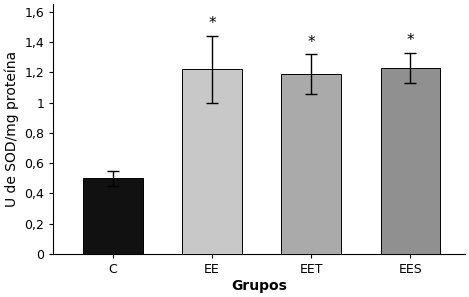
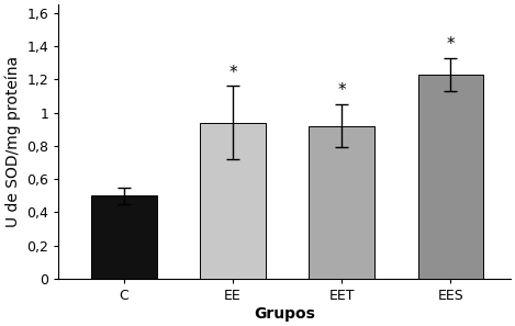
EE: 1,22 -> 0,94
EET: 1,19 -> 0,92
